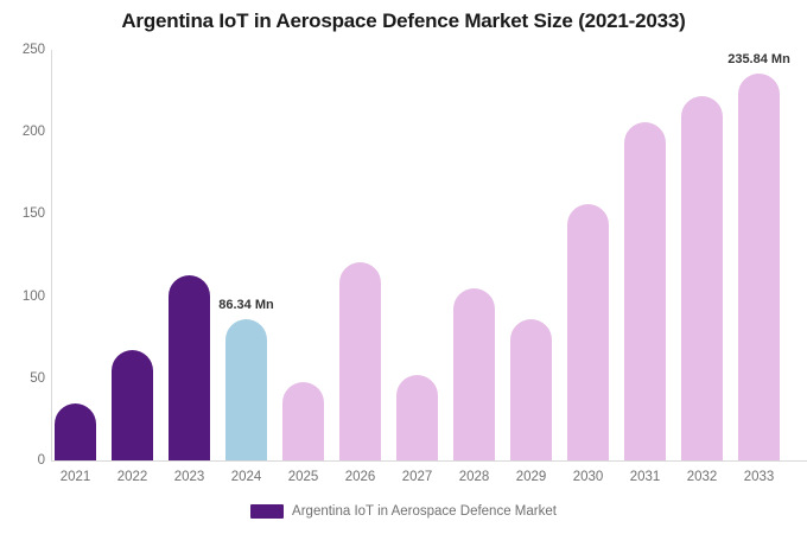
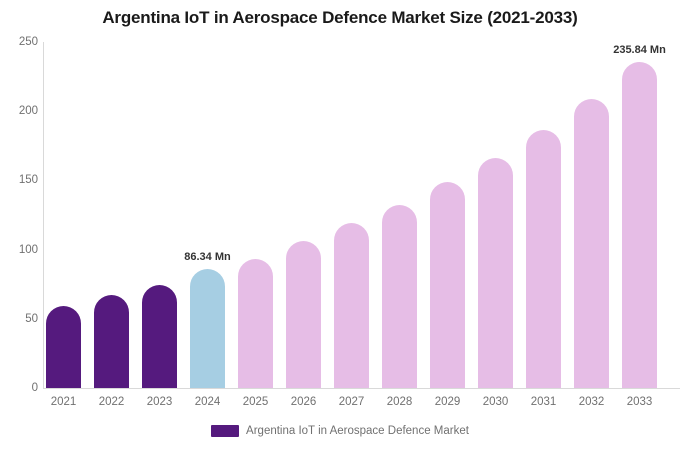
2021: 35 -> 60
2023: 113 -> 74
2025: 48 -> 94
2026: 121 -> 106
2027: 52 -> 119
2028: 105 -> 132
2029: 86 -> 148
2030: 156 -> 166
2031: 206 -> 186
2032: 222 -> 209
